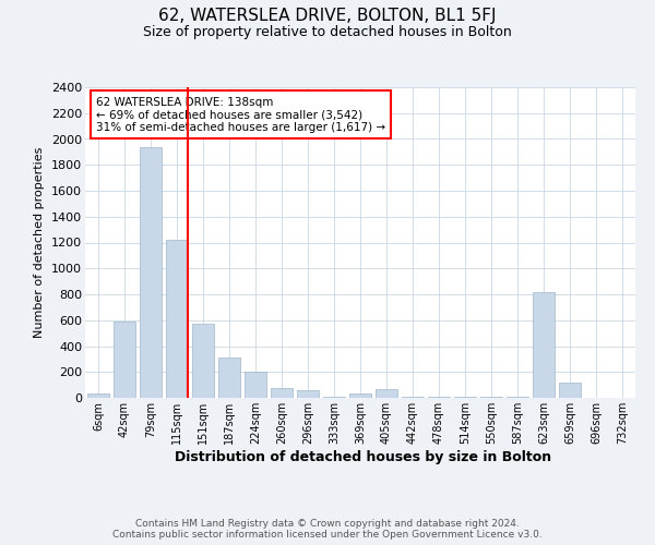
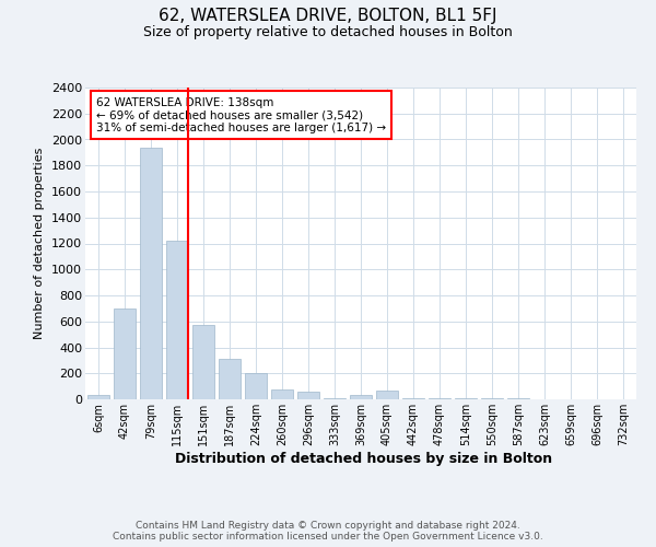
42sqm: 590 -> 700
623sqm: 820 -> 0
659sqm: 120 -> 0
